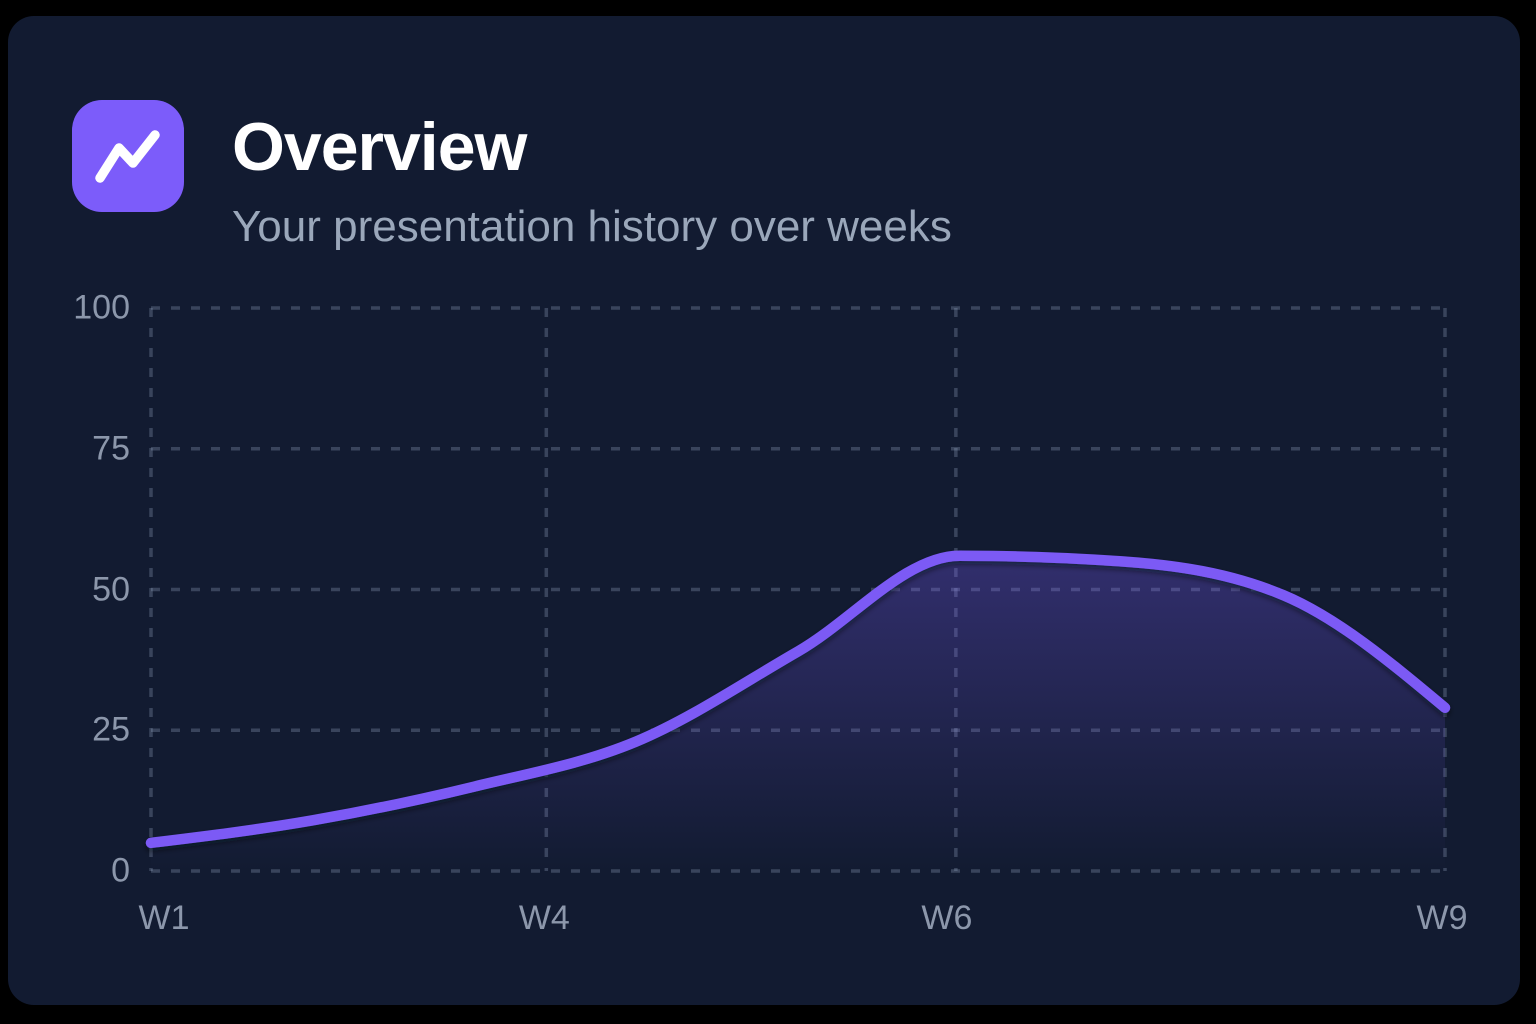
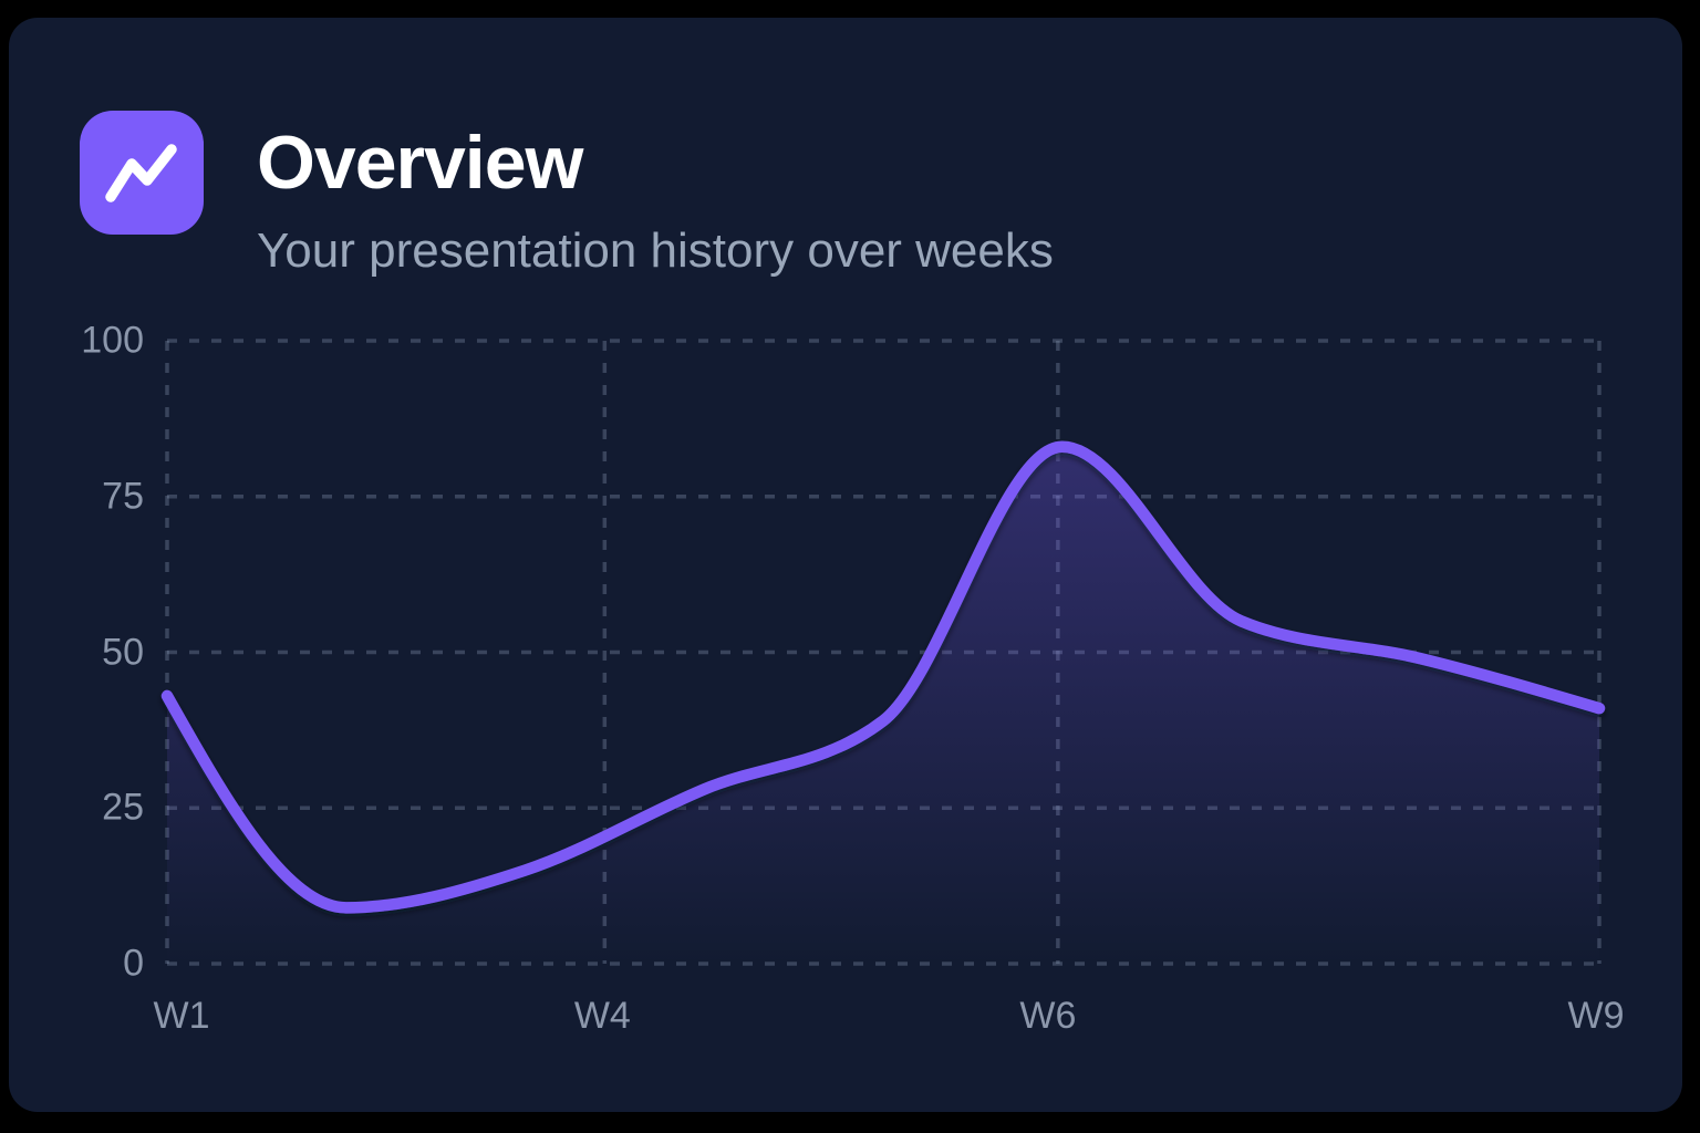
W1: 5 -> 43
W4: 23 -> 28
W6: 56 -> 83
W9: 29 -> 41
